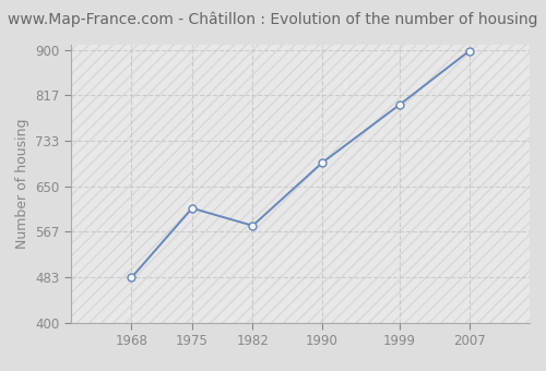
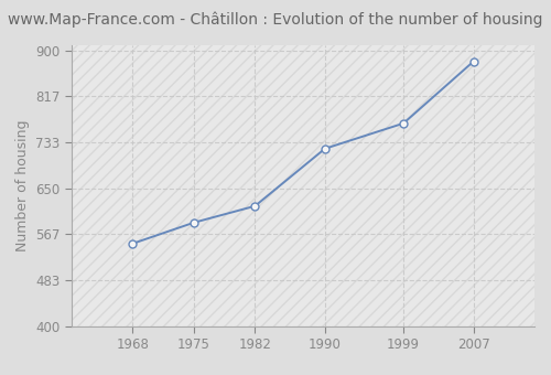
1968: 483 -> 550
1975: 610 -> 588
1982: 578 -> 618
1990: 693 -> 722
1999: 800 -> 768
2007: 898 -> 880
